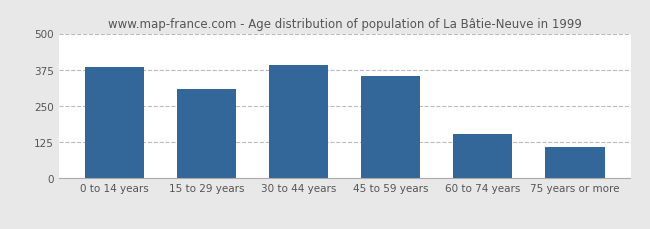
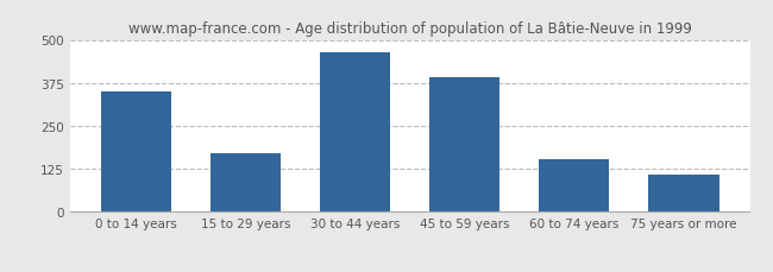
0 to 14 years: 383 -> 350
15 to 29 years: 310 -> 170
30 to 44 years: 390 -> 465
45 to 59 years: 355 -> 390
